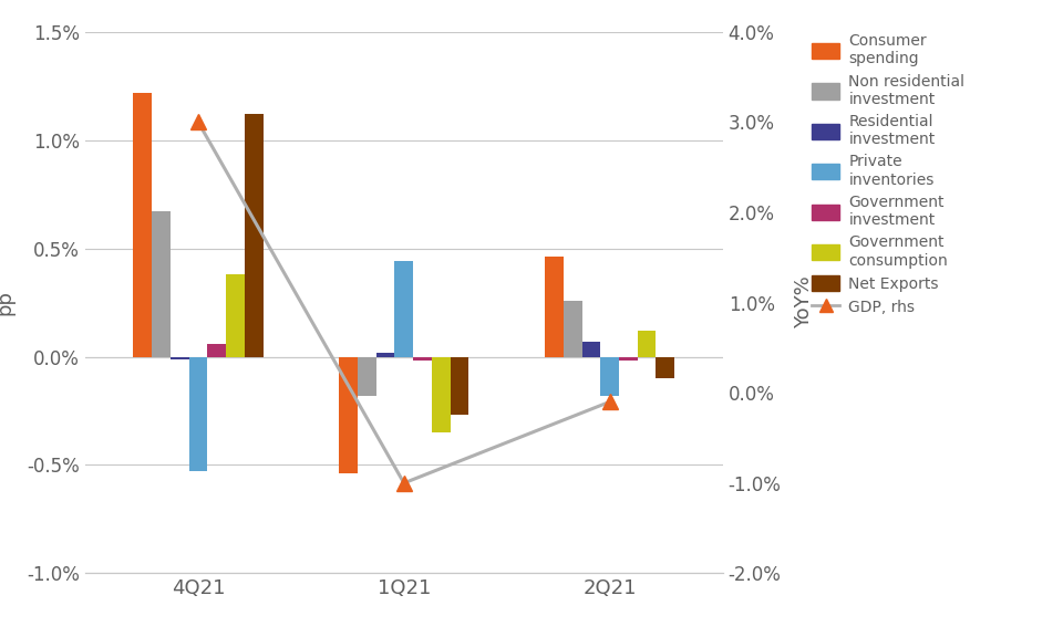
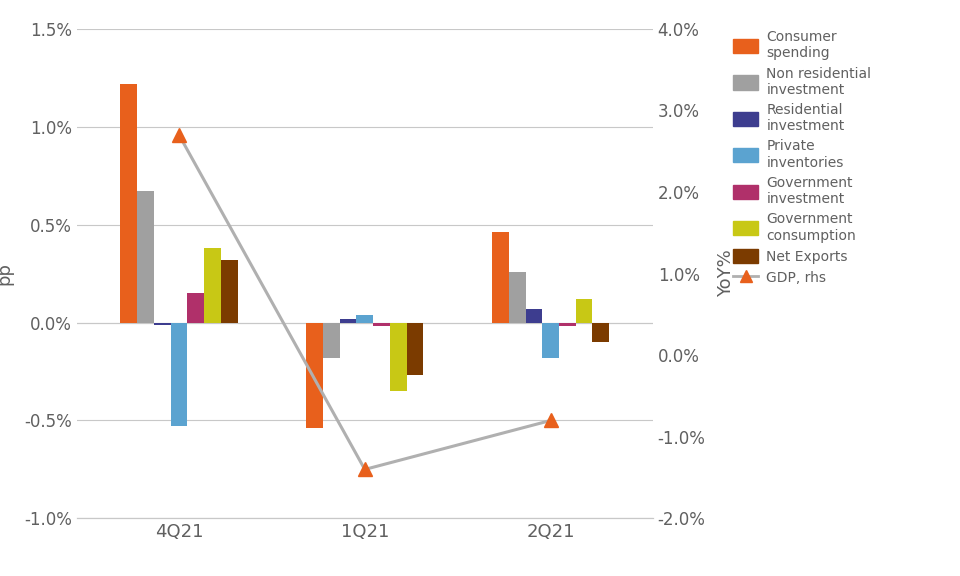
GDP, rhs/4Q21: 3.0% -> 2.7%
Government investment/4Q21: 0.06% -> 0.15%
Net Exports/4Q21: 1.12% -> 0.32%
Private inventories/1Q21: 0.44% -> 0.04%
GDP, rhs/1Q21: -1.0% -> -1.4%
GDP, rhs/2Q21: -0.1% -> -0.8%
